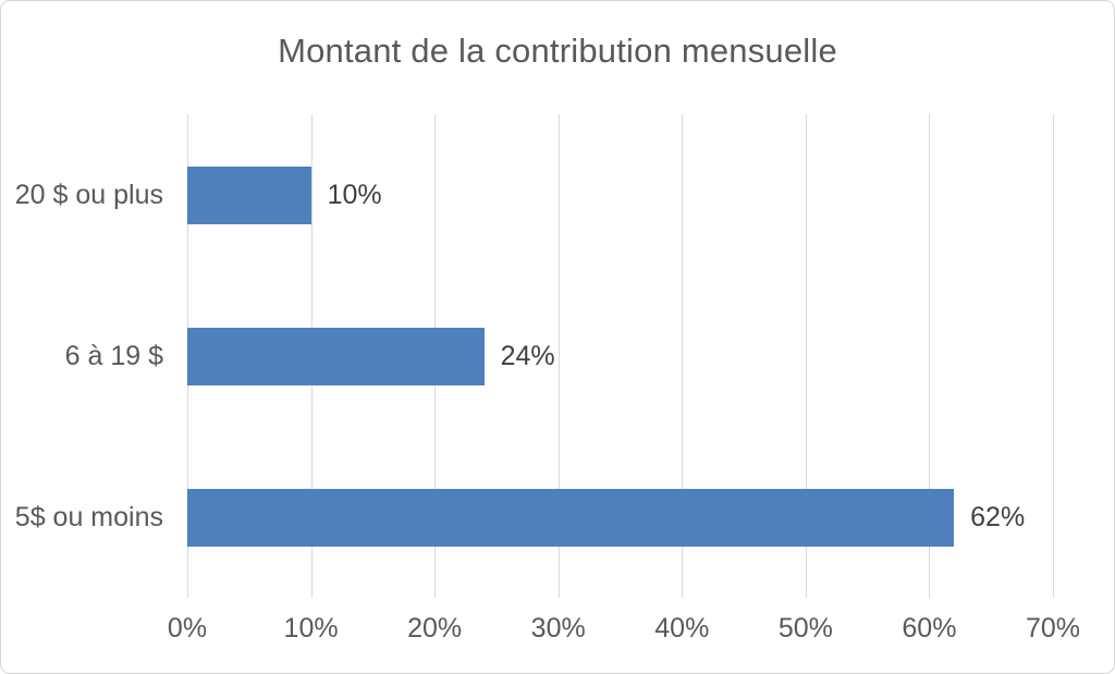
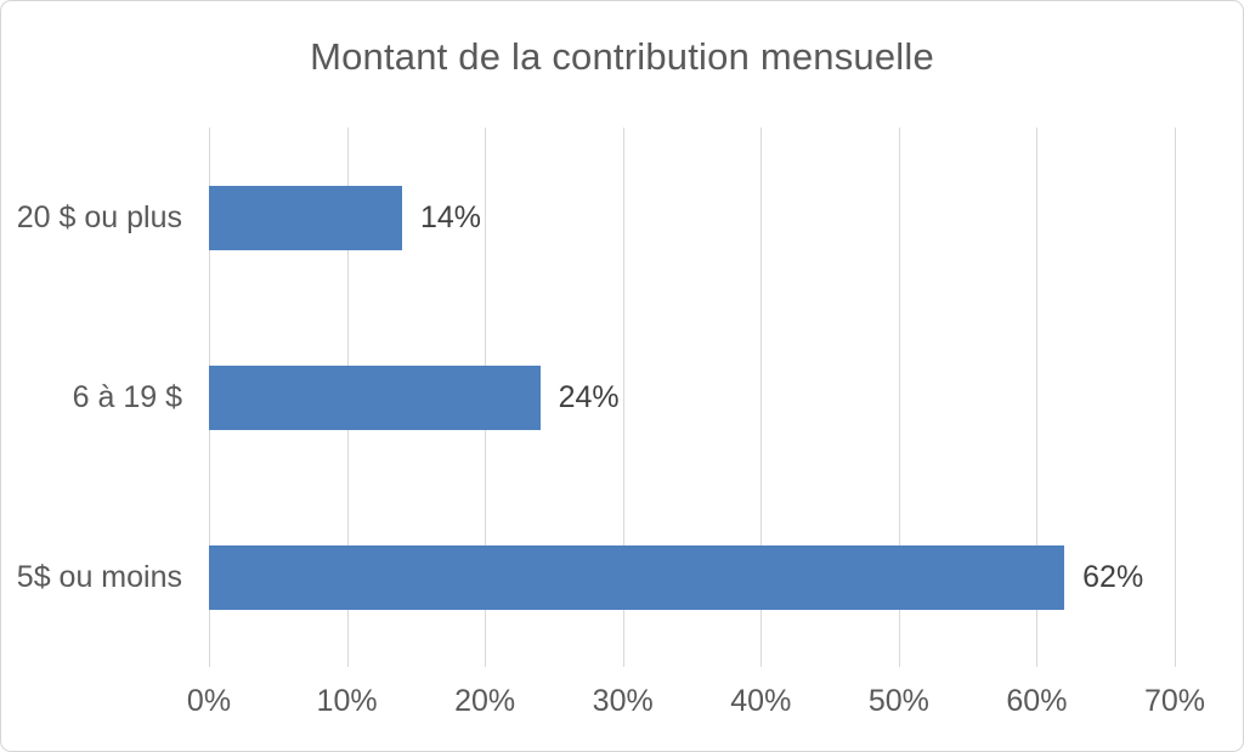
20 $ ou plus: 10% -> 14%
